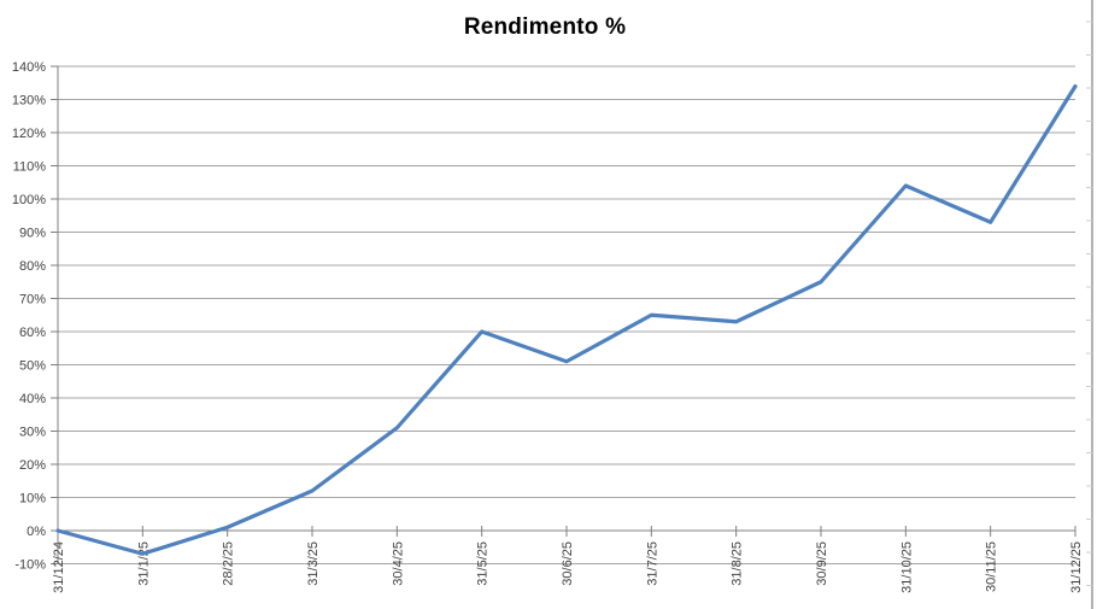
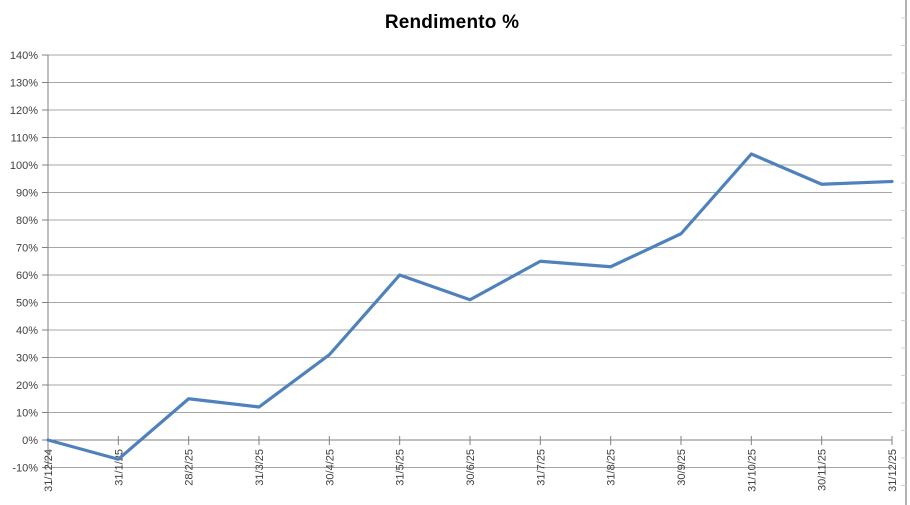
28/2/25: 1% -> 15%
31/12/25: 134% -> 94%
